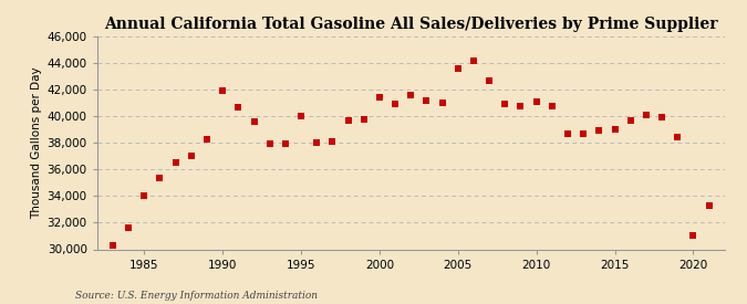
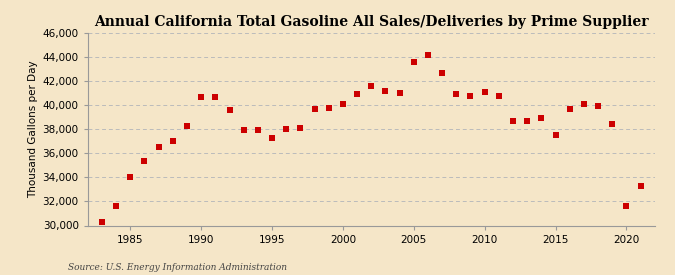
1990: 41,900 -> 40,700
1995: 40,000 -> 37,300
2000: 41,400 -> 40,100
2015: 39,000 -> 37,500
2020: 31,000 -> 31,600
